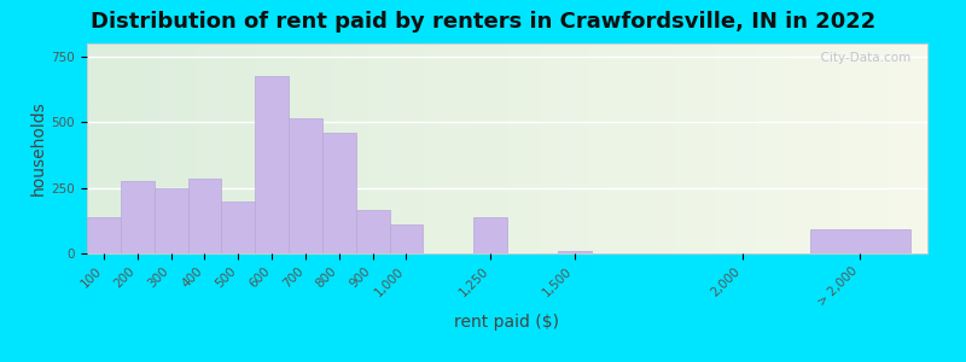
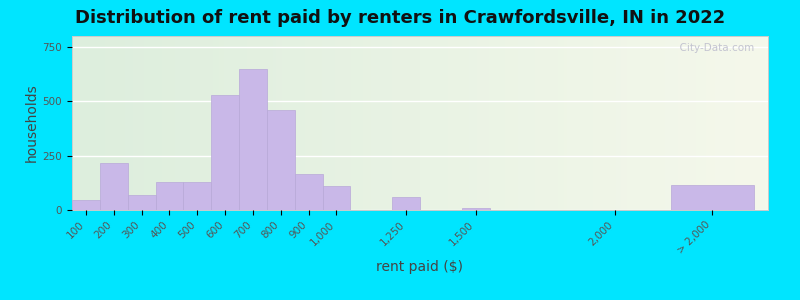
100: 140 -> 45
200: 275 -> 215
300: 250 -> 70
400: 285 -> 130
500: 200 -> 130
600: 675 -> 530
700: 515 -> 650
1,250: 140 -> 60
> 2,000: 90 -> 115
